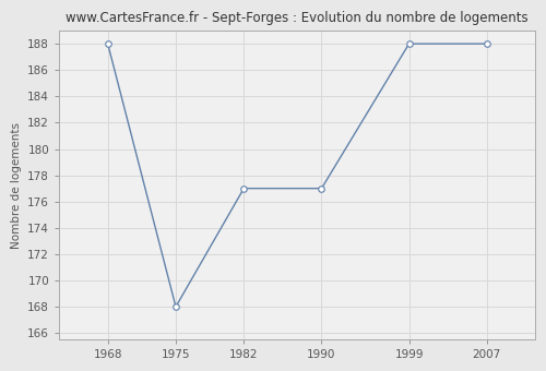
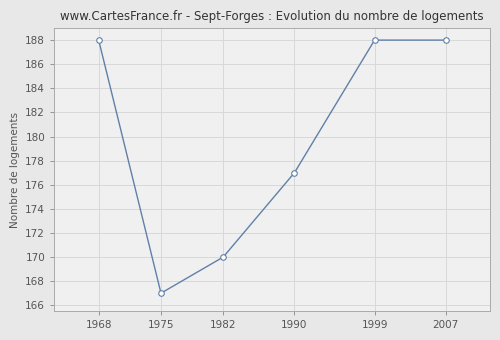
1975: 168 -> 167
1982: 177 -> 170
